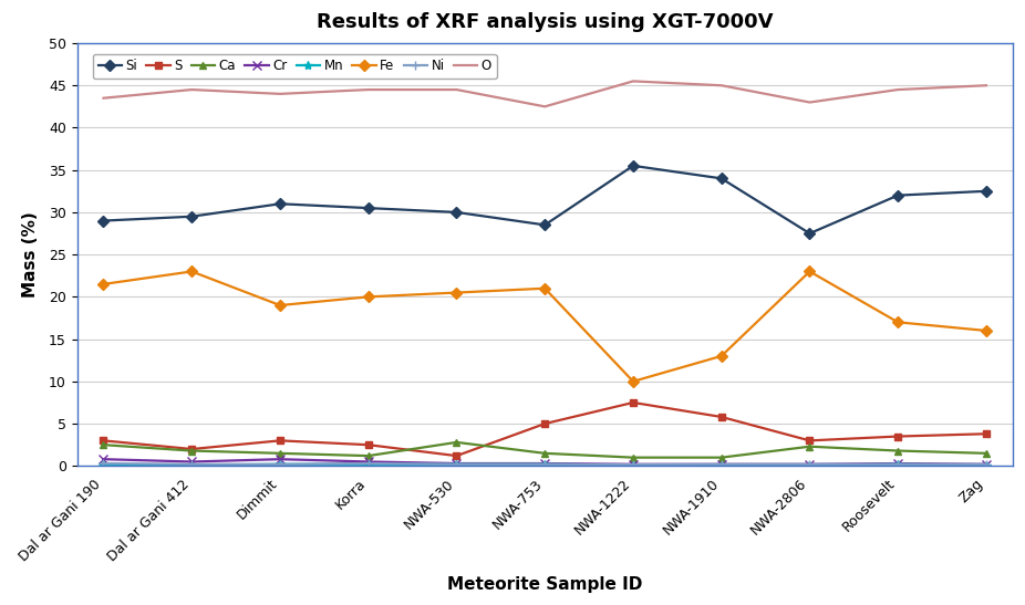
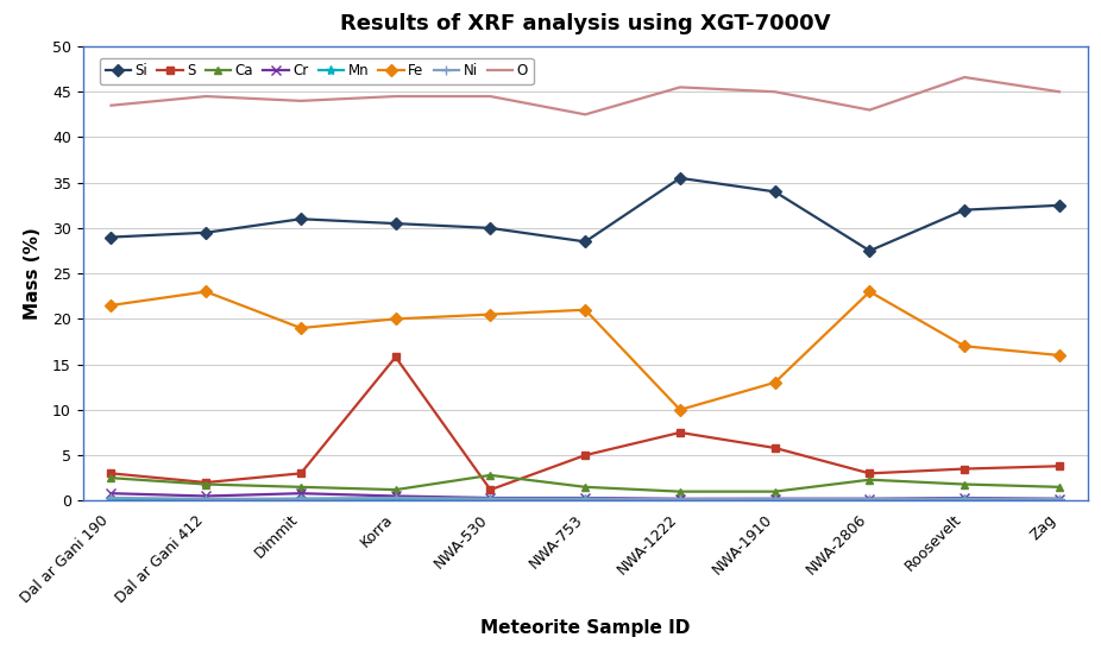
S/Korra: 2.5 -> 15.8
O/Roosevelt: 44.5 -> 46.6
